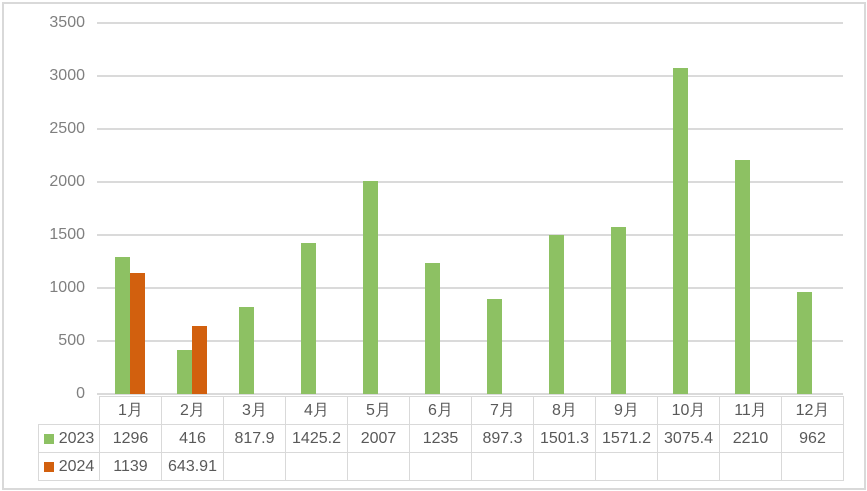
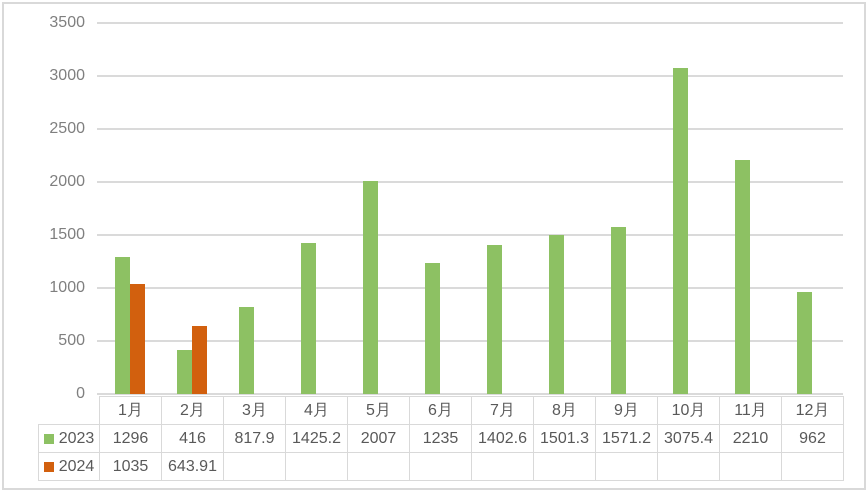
2024/1月: 1139 -> 1035
2023/7月: 897.3 -> 1402.6
